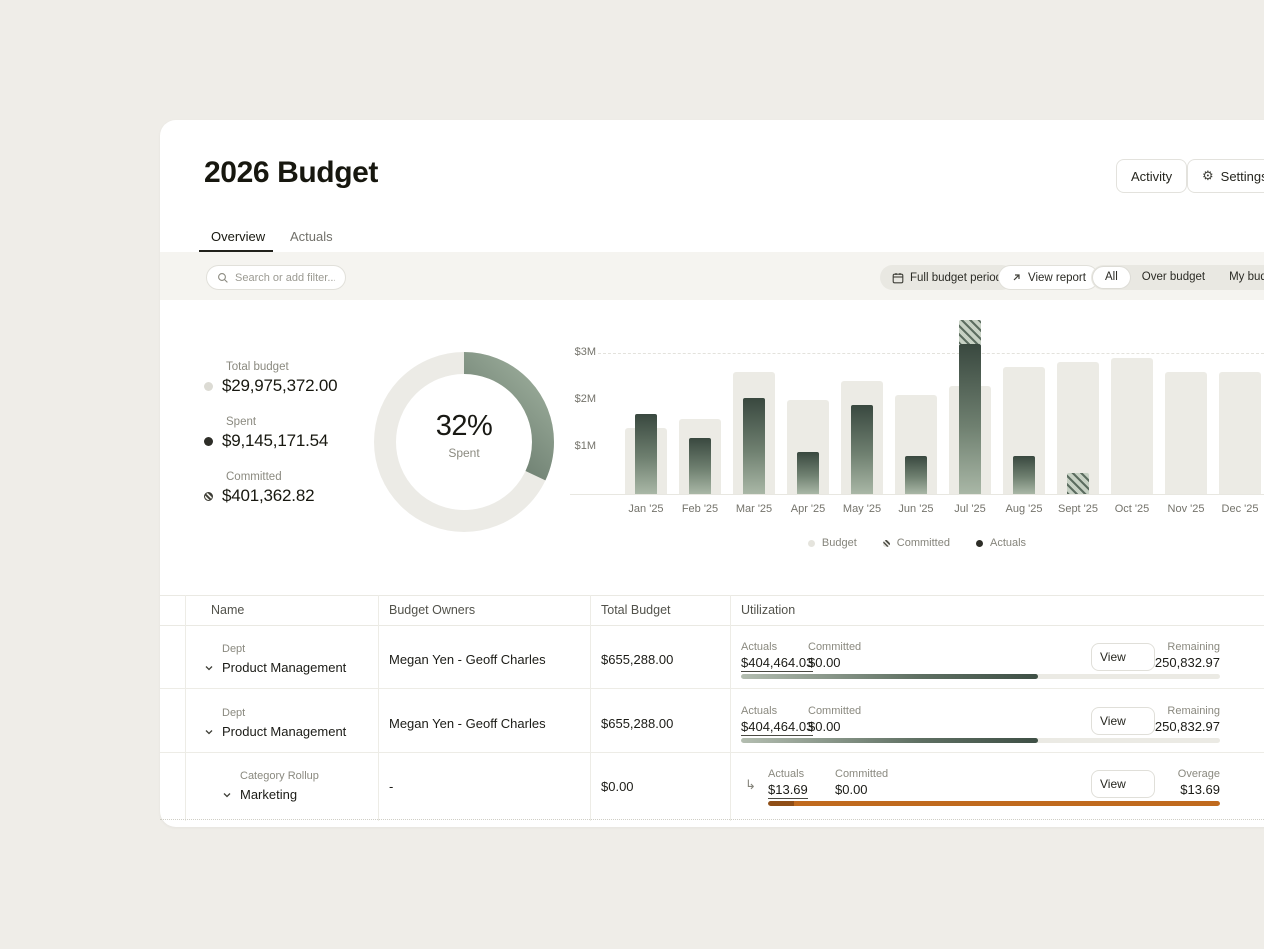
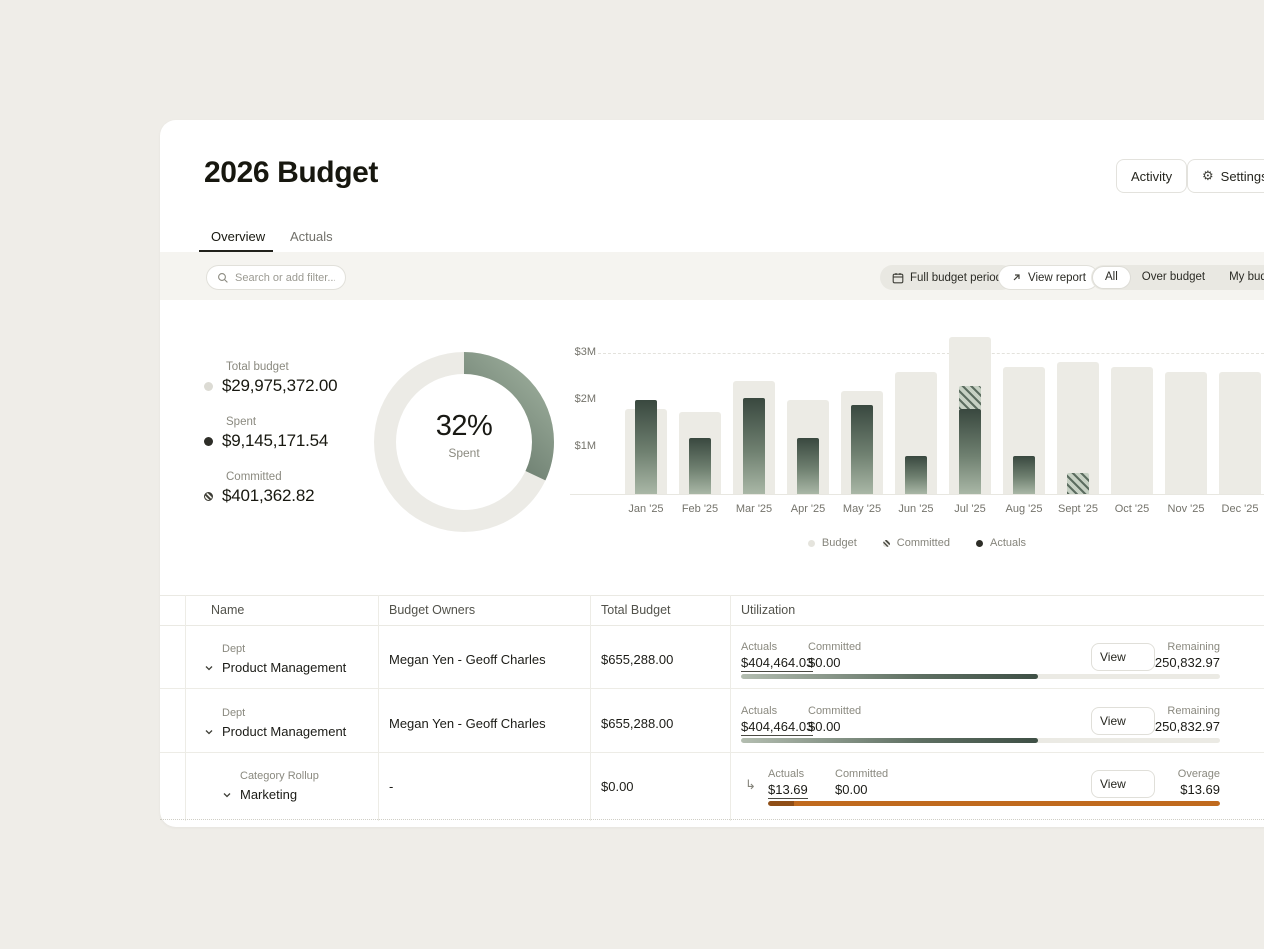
Budget/Jan '25: $1.4M -> $1.8M
Actuals/Jan '25: $1.7M -> $2.0M
Budget/Feb '25: $1.6M -> $1.8M
Budget/Mar '25: $2.6M -> $2.4M
Actuals/Apr '25: $0.9M -> $1.2M
Budget/May '25: $2.4M -> $2.2M
Budget/Jun '25: $2.1M -> $2.6M
Budget/Jul '25: $2.3M -> $3.4M
Actuals/Jul '25: $3.2M -> $1.8M
Budget/Oct '25: $2.9M -> $2.7M
